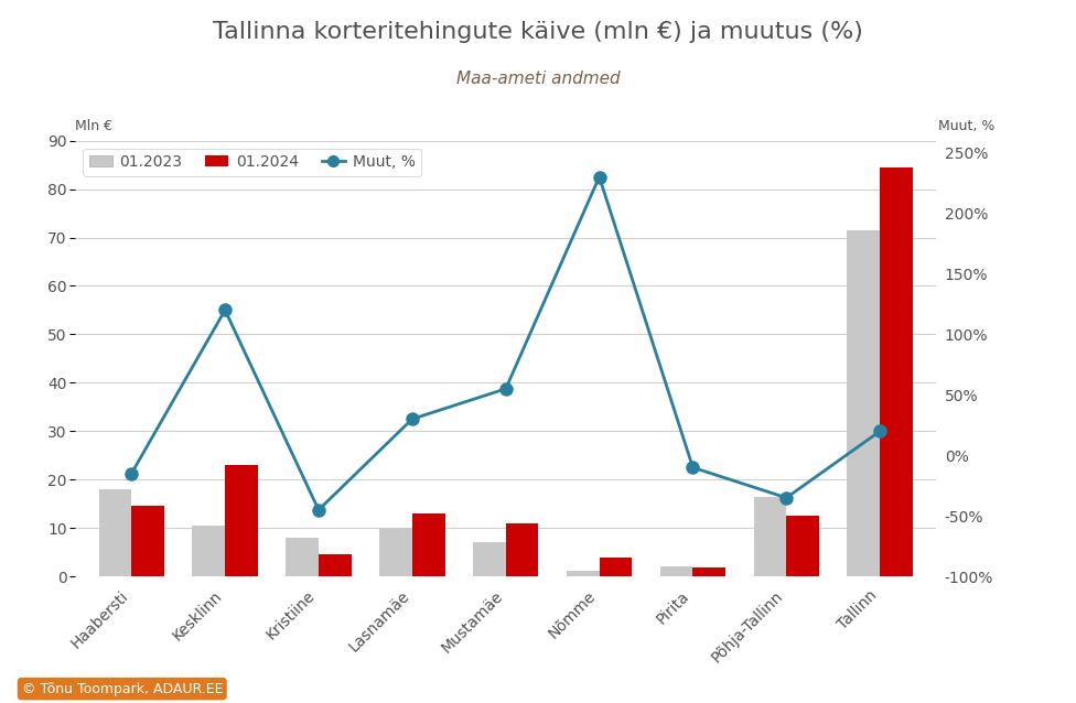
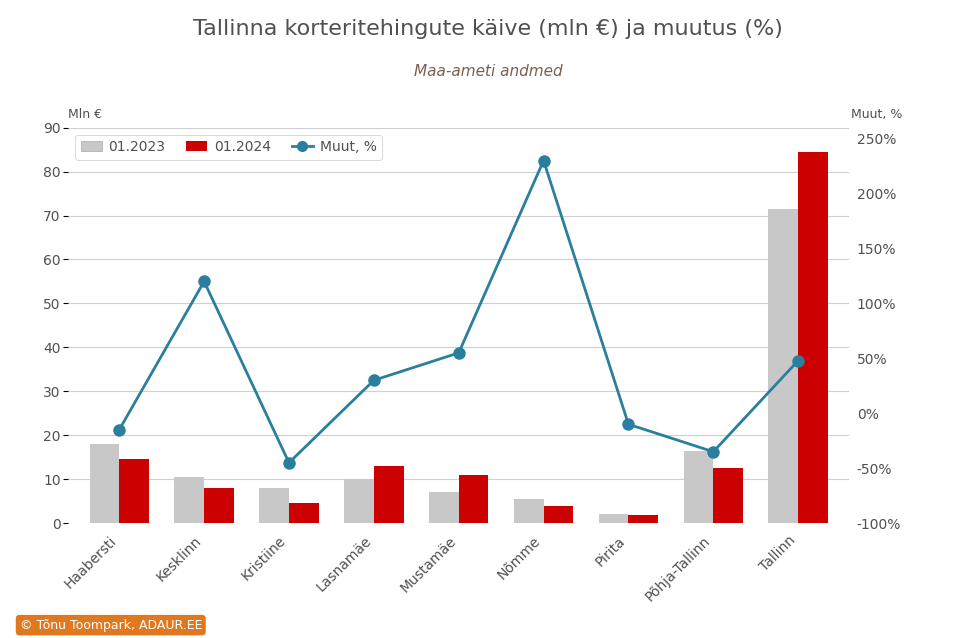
01.2024/Kesklinn: 23.0 -> 8.0
01.2023/Nõmme: 1.2 -> 5.5
Muut, %/Tallinn: 20% -> 48%
